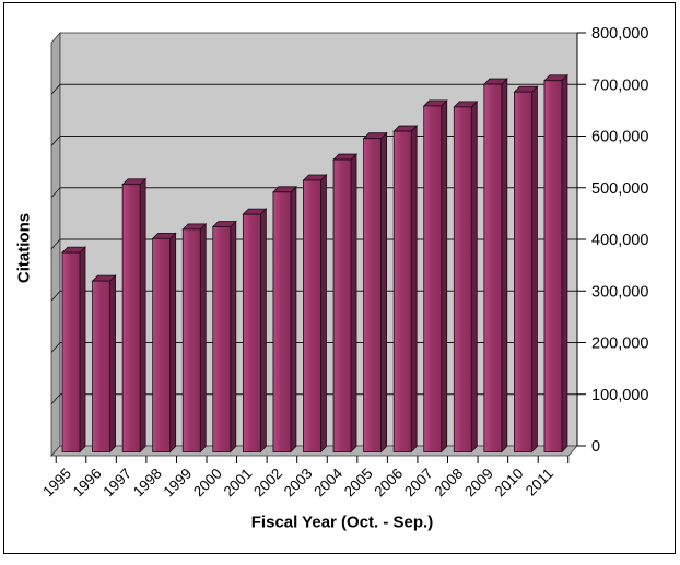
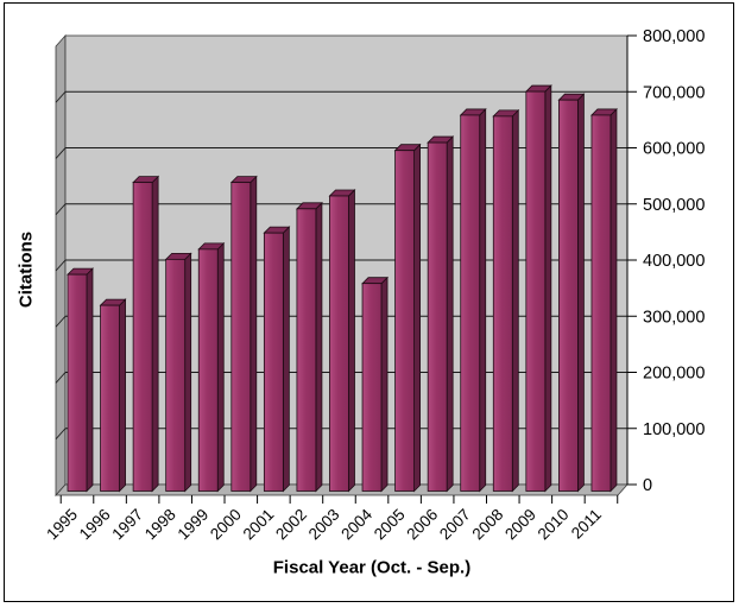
1997: 520000 -> 550000
2000: 440000 -> 550000
2004: 570000 -> 370000
2011: 720000 -> 670000
